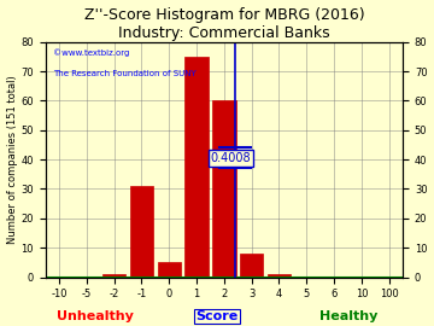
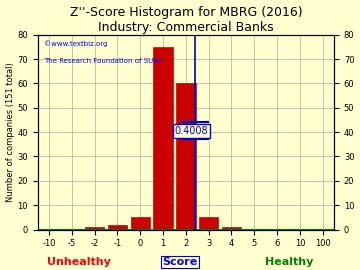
-1: 31 -> 2
3: 8 -> 5
